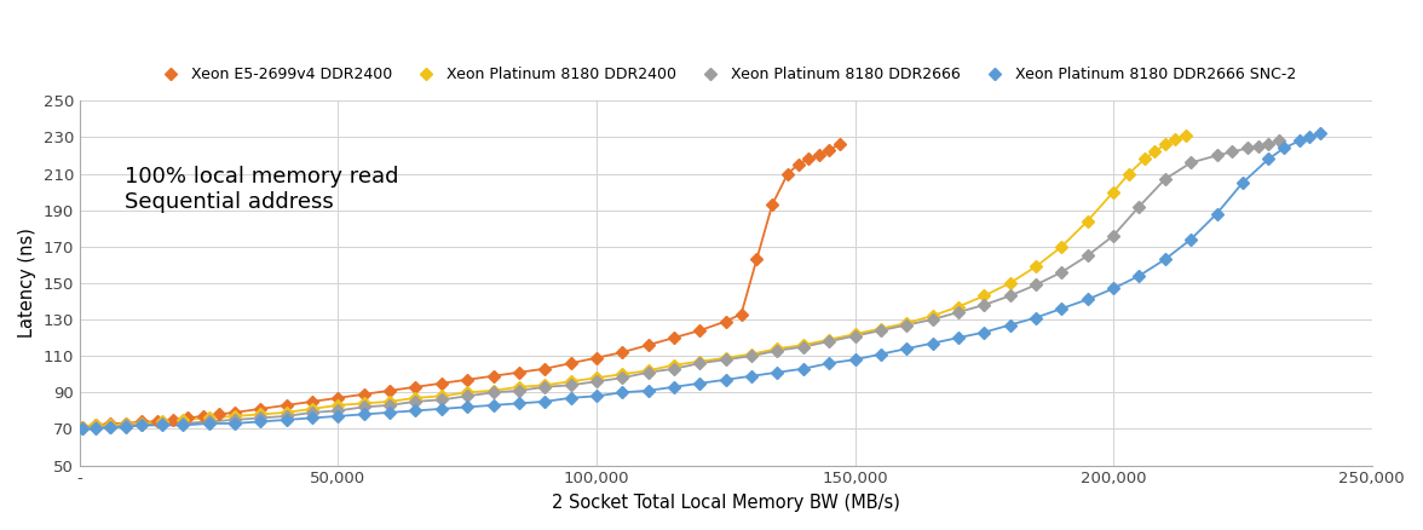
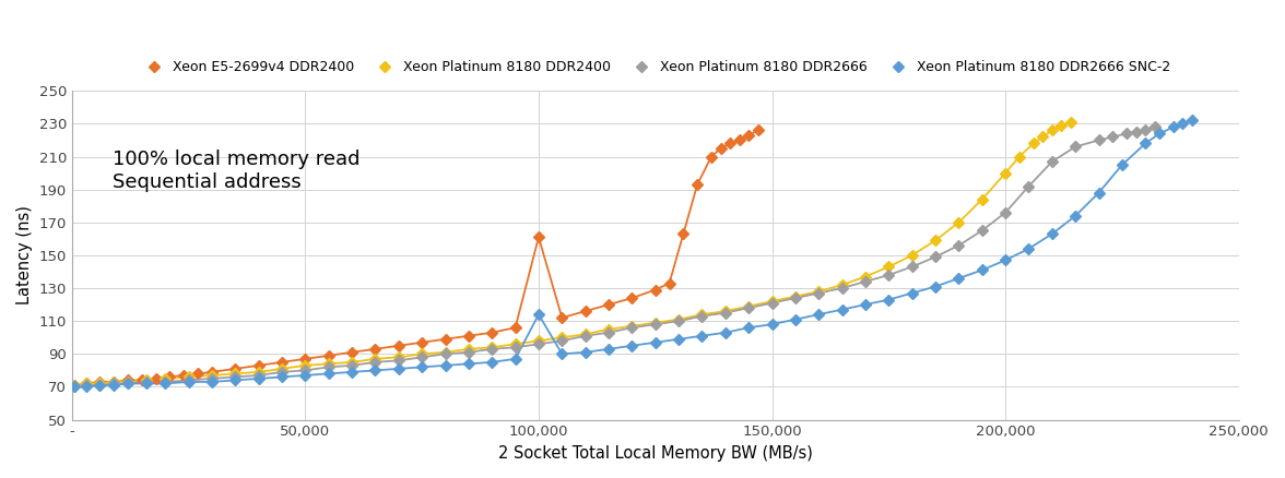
Xeon E5-2699v4 DDR2400/100,000: 109 -> 161
Xeon Platinum 8180 DDR2666 SNC-2/100,000: 88 -> 114
